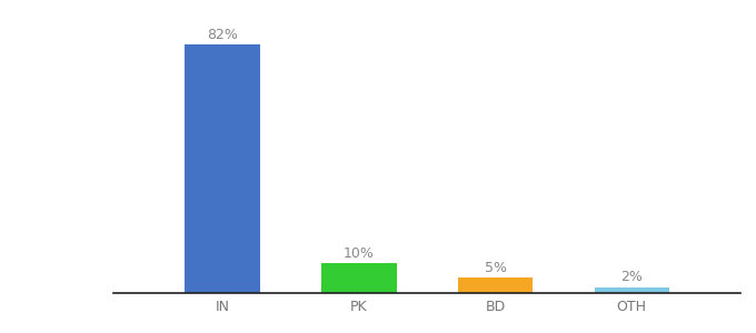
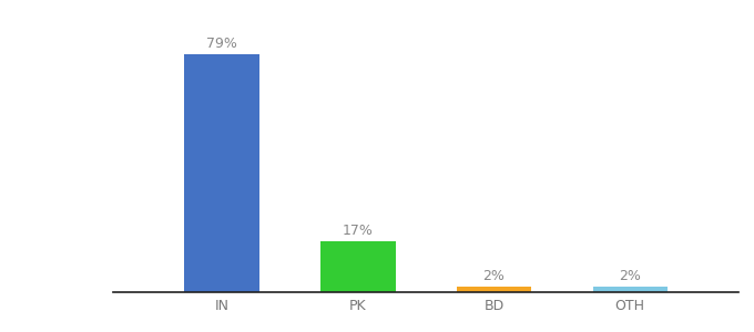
IN: 82% -> 79%
PK: 10% -> 17%
BD: 5% -> 2%
